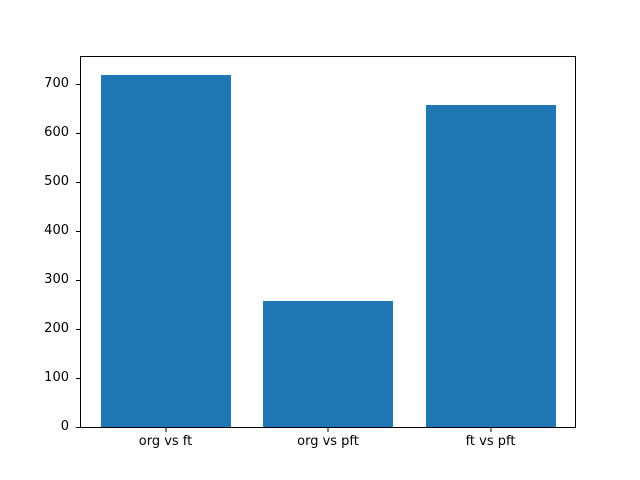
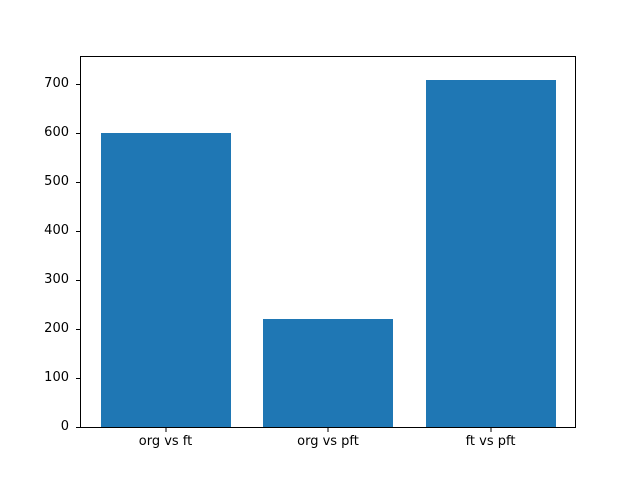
org vs ft: 720 -> 600
org vs pft: 260 -> 220
ft vs pft: 660 -> 710
